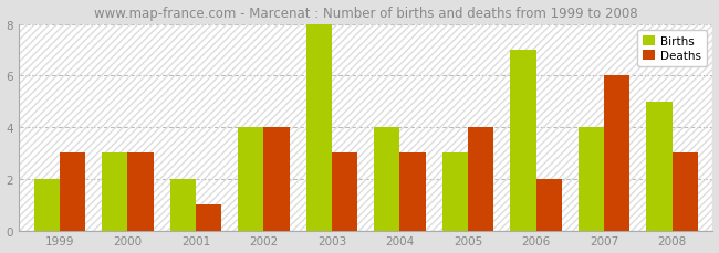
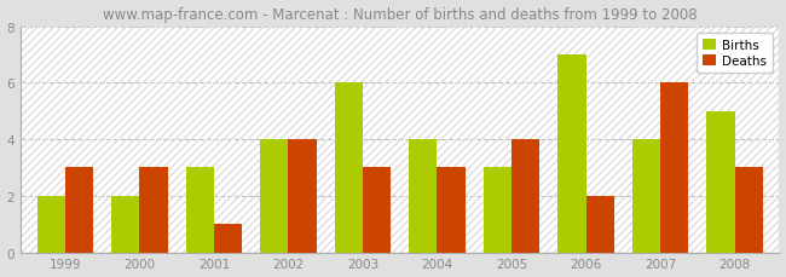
Births/2000: 3 -> 2
Births/2001: 2 -> 3
Births/2003: 8 -> 6
